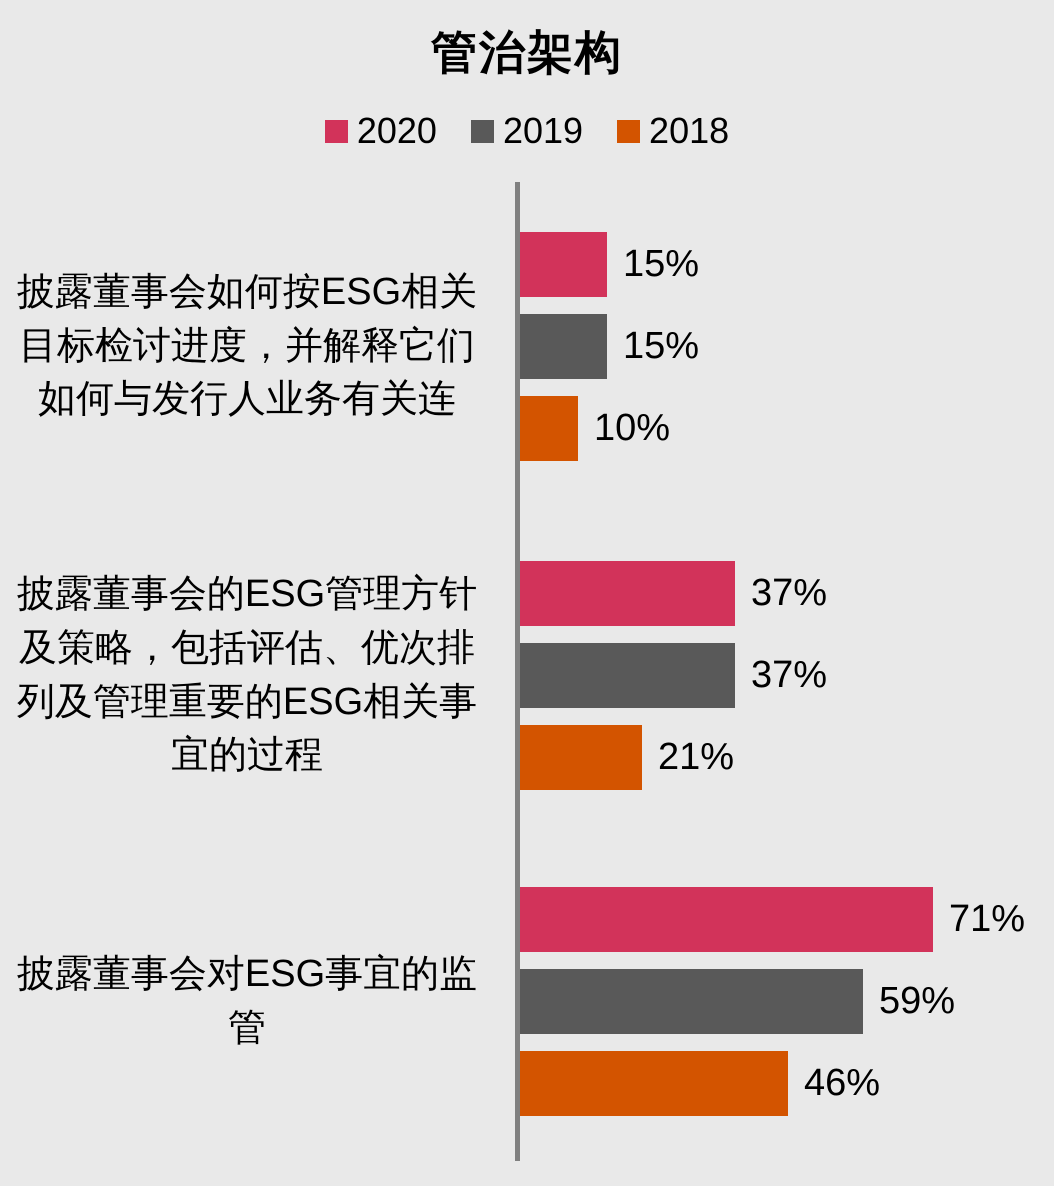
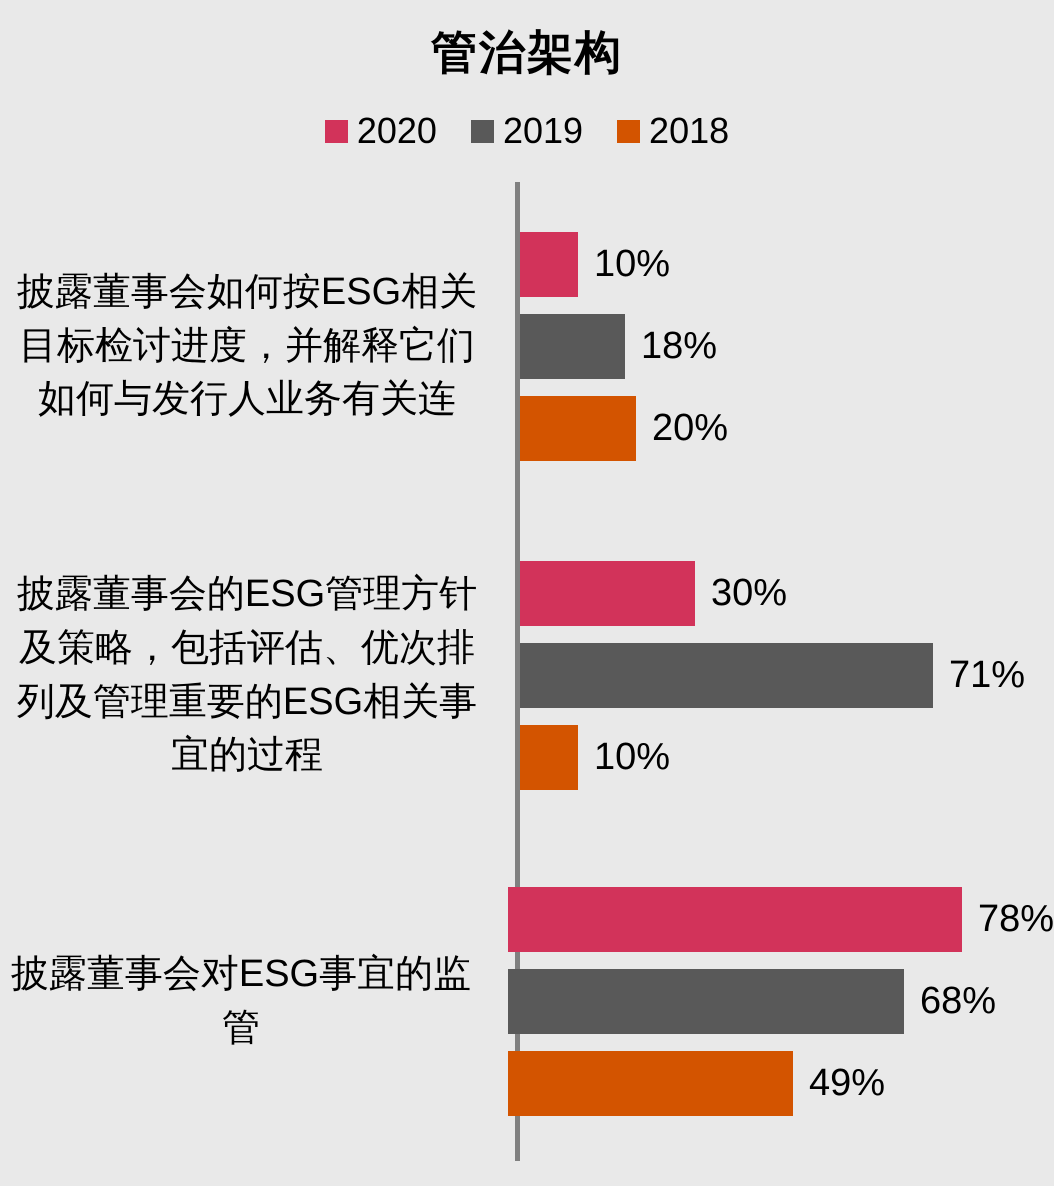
2020/披露董事会如何按ESG相关目标检讨进度，并解释它们如何与发行人业务有关连: 15% -> 10%
2019/披露董事会如何按ESG相关目标检讨进度，并解释它们如何与发行人业务有关连: 15% -> 18%
2018/披露董事会如何按ESG相关目标检讨进度，并解释它们如何与发行人业务有关连: 10% -> 20%
2020/披露董事会的ESG管理方针及策略，包括评估、优次排列及管理重要的ESG相关事宜的过程: 37% -> 30%
2019/披露董事会的ESG管理方针及策略，包括评估、优次排列及管理重要的ESG相关事宜的过程: 37% -> 71%
2018/披露董事会的ESG管理方针及策略，包括评估、优次排列及管理重要的ESG相关事宜的过程: 21% -> 10%
2020/披露董事会对ESG事宜的监管: 71% -> 78%
2019/披露董事会对ESG事宜的监管: 59% -> 68%
2018/披露董事会对ESG事宜的监管: 46% -> 49%
